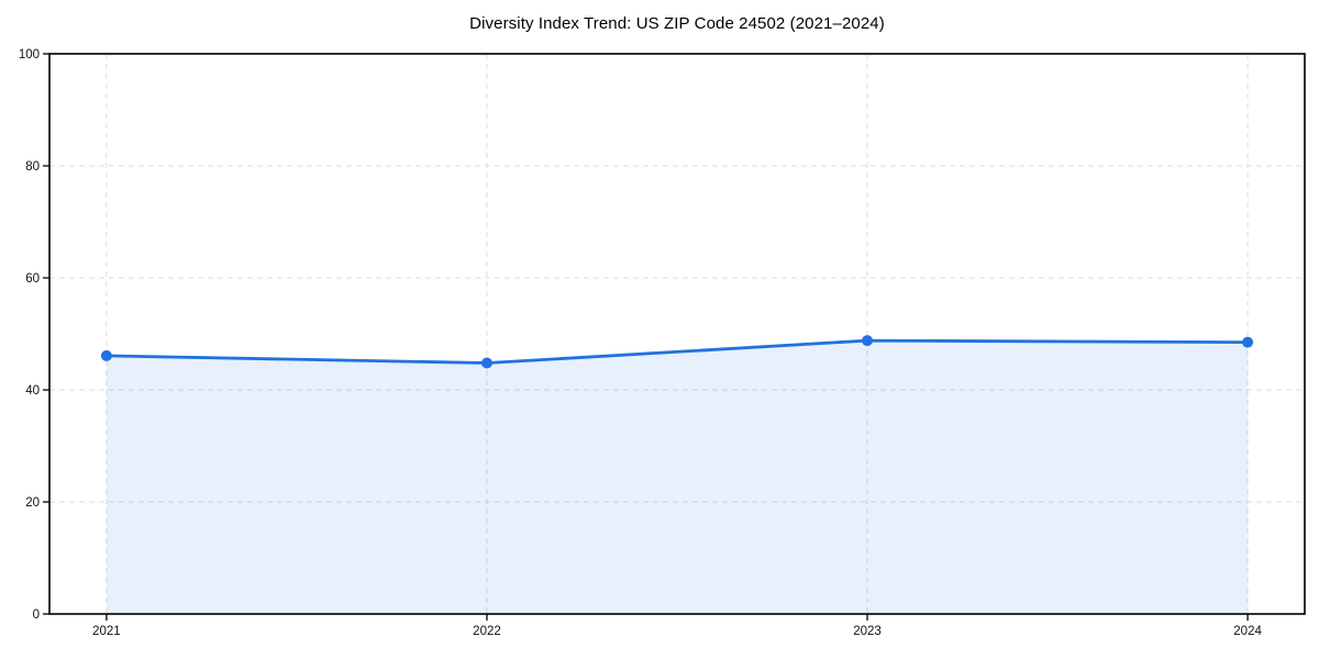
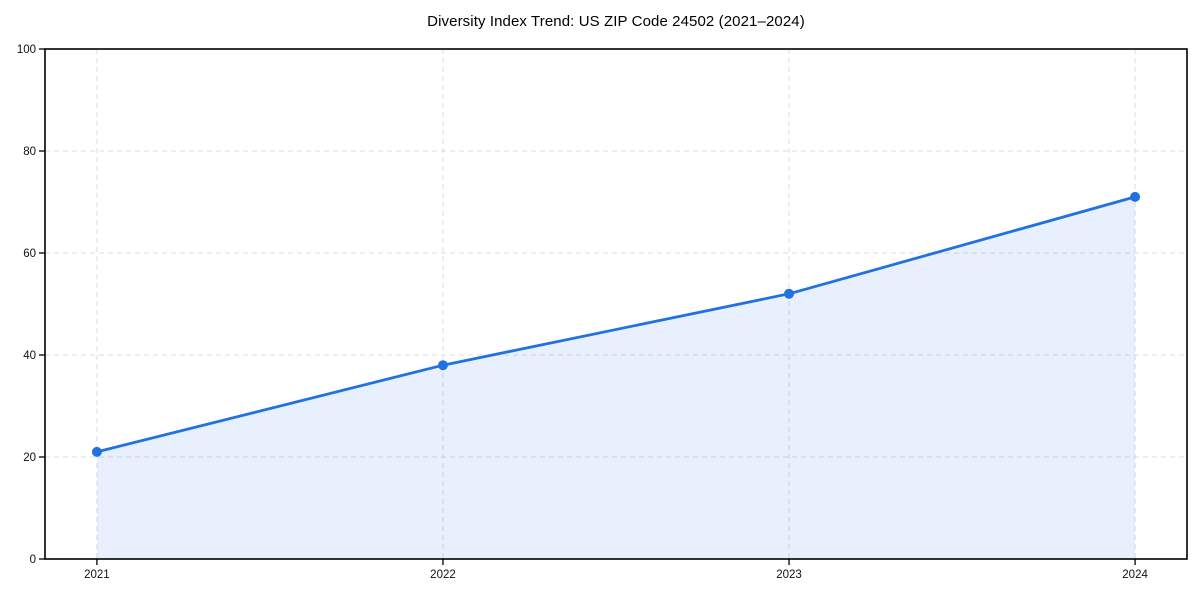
2021: 46 -> 21
2022: 45 -> 38
2023: 49 -> 52
2024: 48 -> 71
